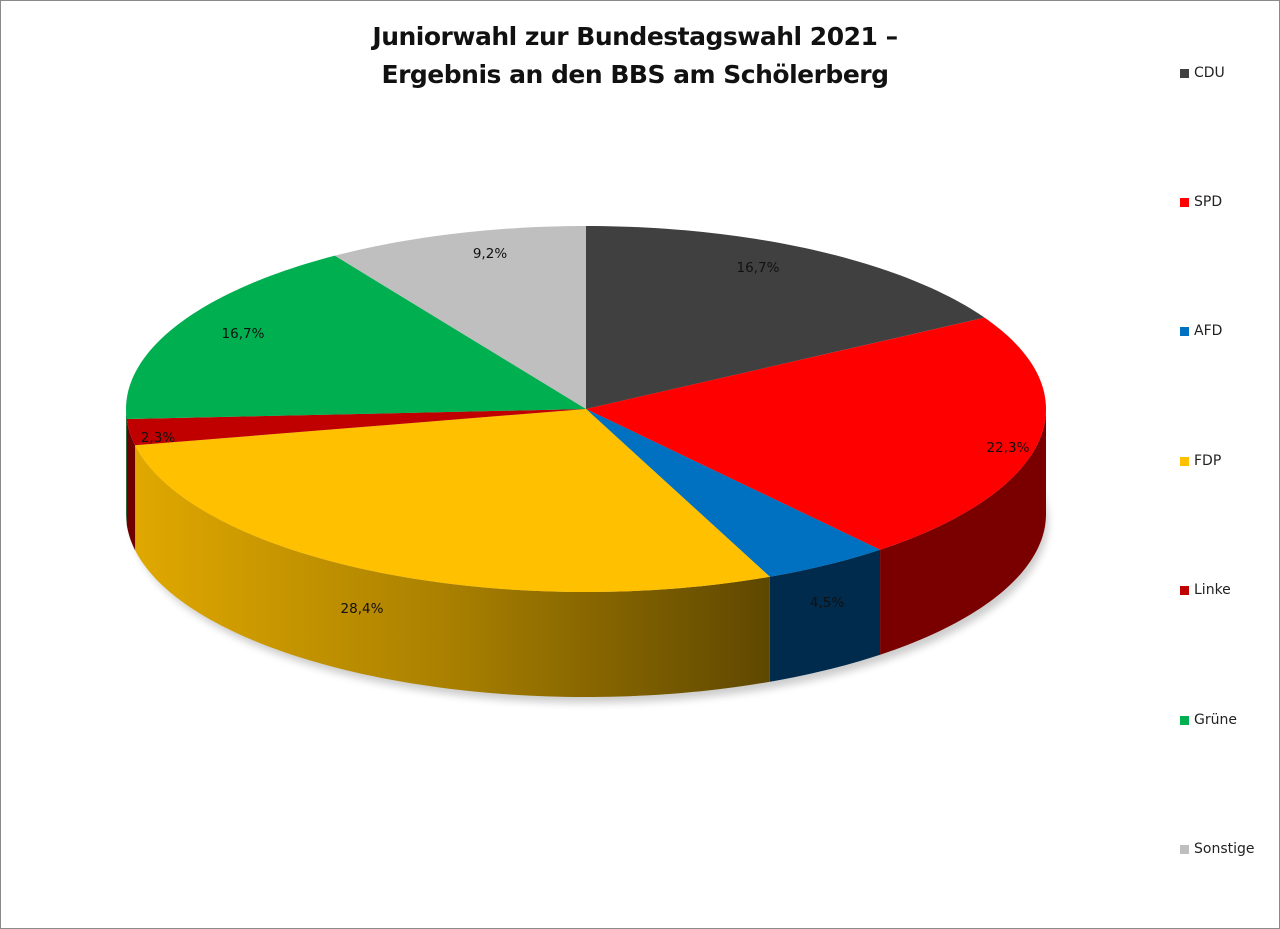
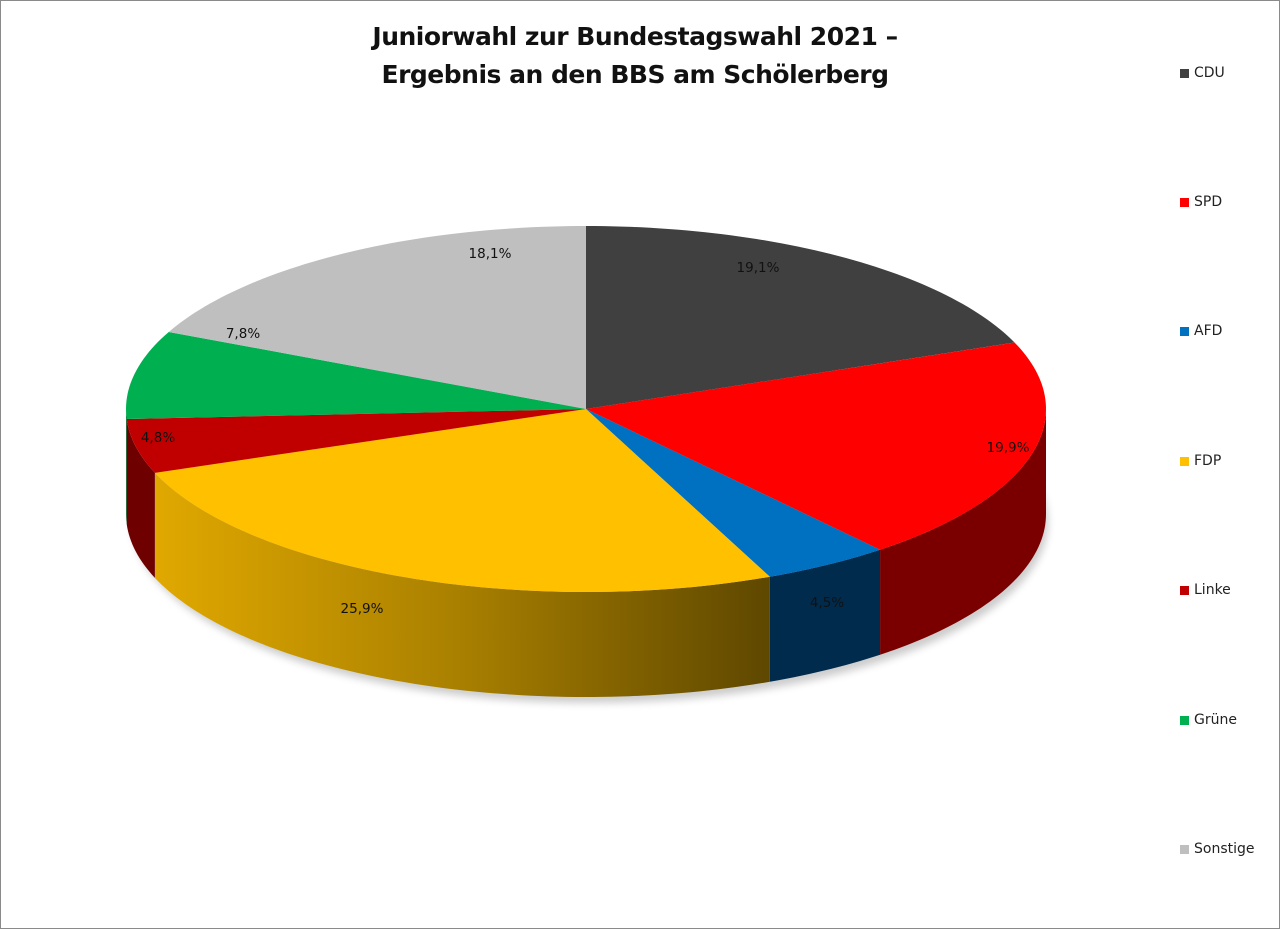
CDU: 16,7% -> 19,1%
SPD: 22,3% -> 19,9%
FDP: 28,4% -> 25,9%
Linke: 2,3% -> 4,8%
Grüne: 16,7% -> 7,8%
Sonstige: 9,2% -> 18,1%
